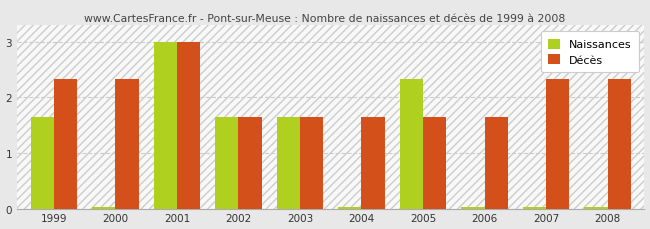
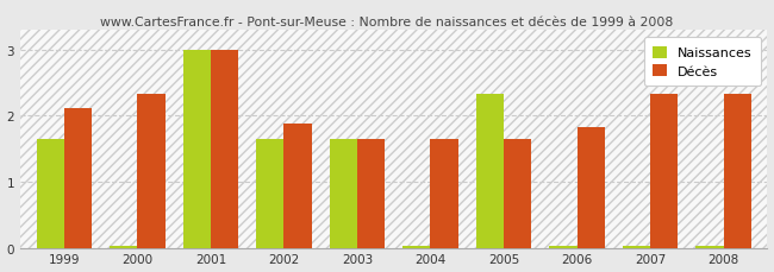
Décès/1999: 2.33 -> 2.12
Décès/2002: 1.65 -> 1.88
Décès/2006: 1.65 -> 1.82
